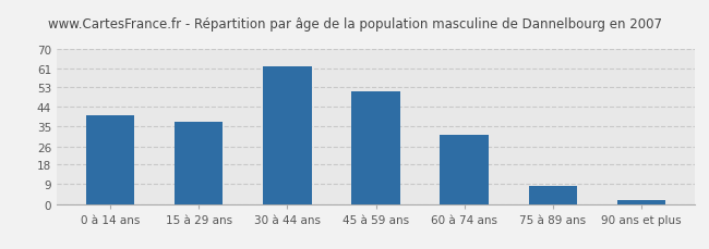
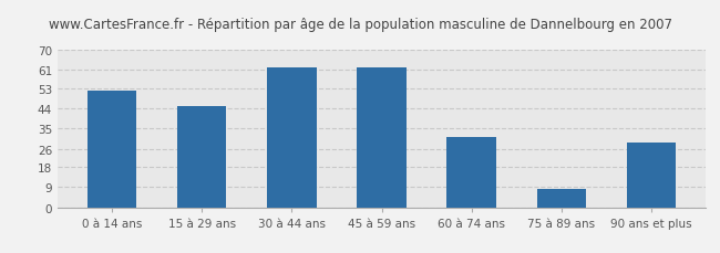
0 à 14 ans: 40 -> 52
15 à 29 ans: 37 -> 45
45 à 59 ans: 51 -> 62
90 ans et plus: 2 -> 29
